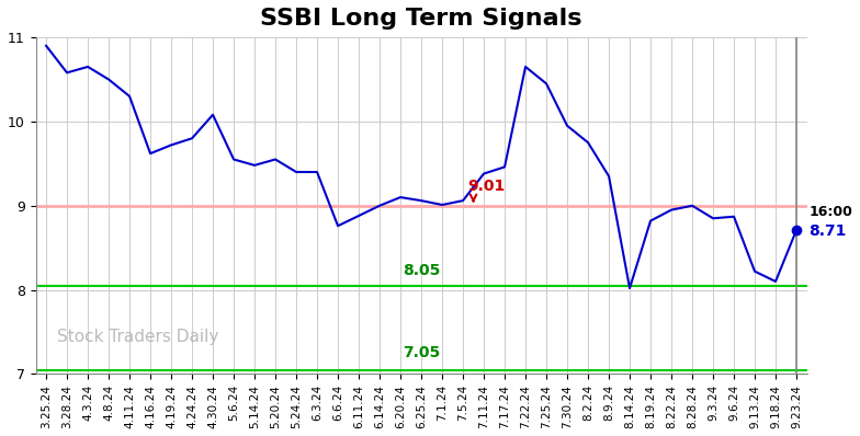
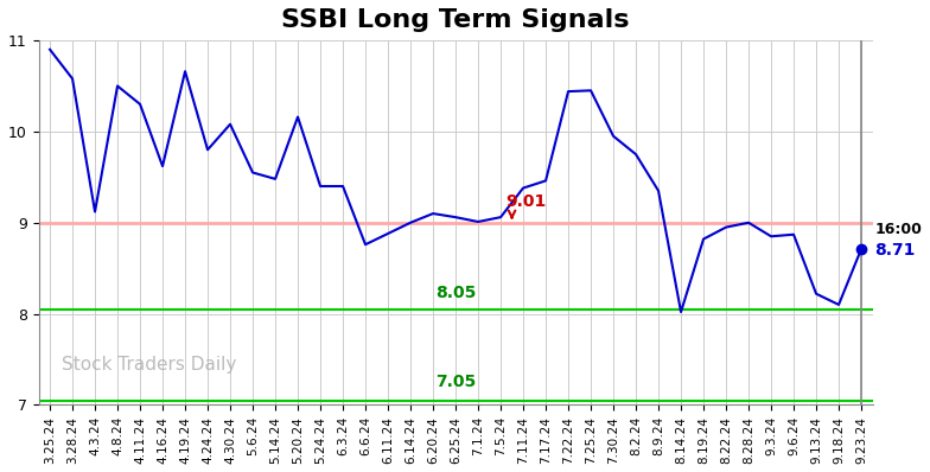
4.3.24: 10.65 -> 9.12
4.19.24: 9.72 -> 10.66
5.20.24: 9.55 -> 10.16
7.22.24: 10.65 -> 10.44
